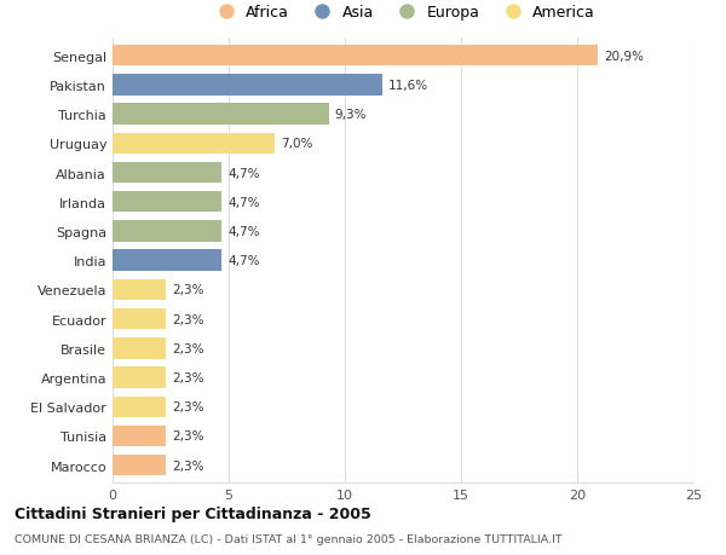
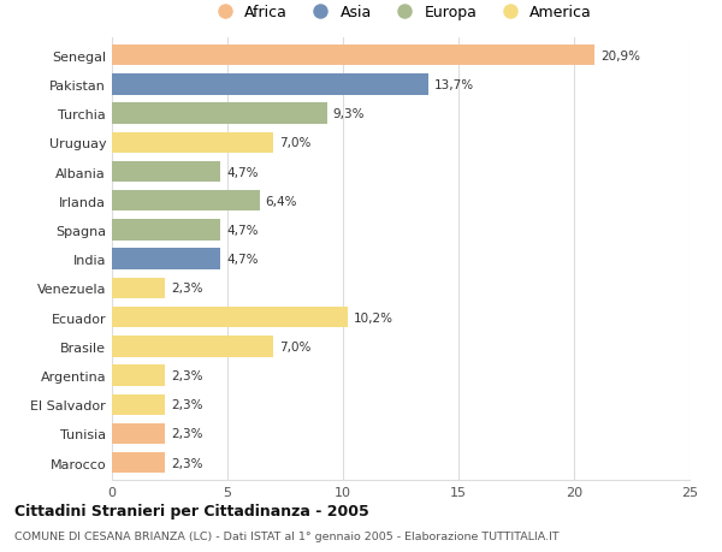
Pakistan: 11,6% -> 13,7%
Irlanda: 4,7% -> 6,4%
Ecuador: 2,3% -> 10,2%
Brasile: 2,3% -> 7,0%
